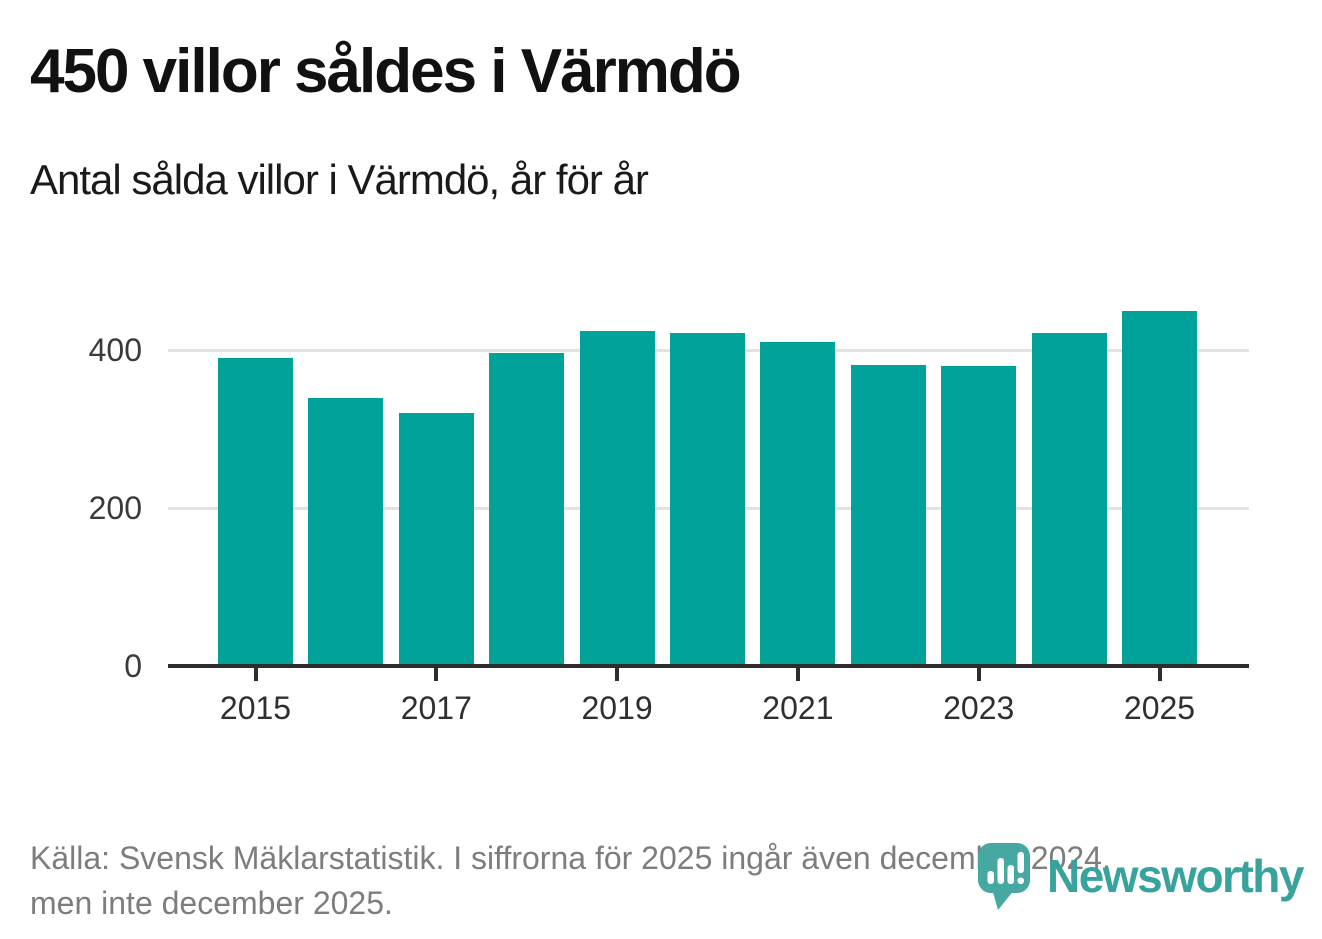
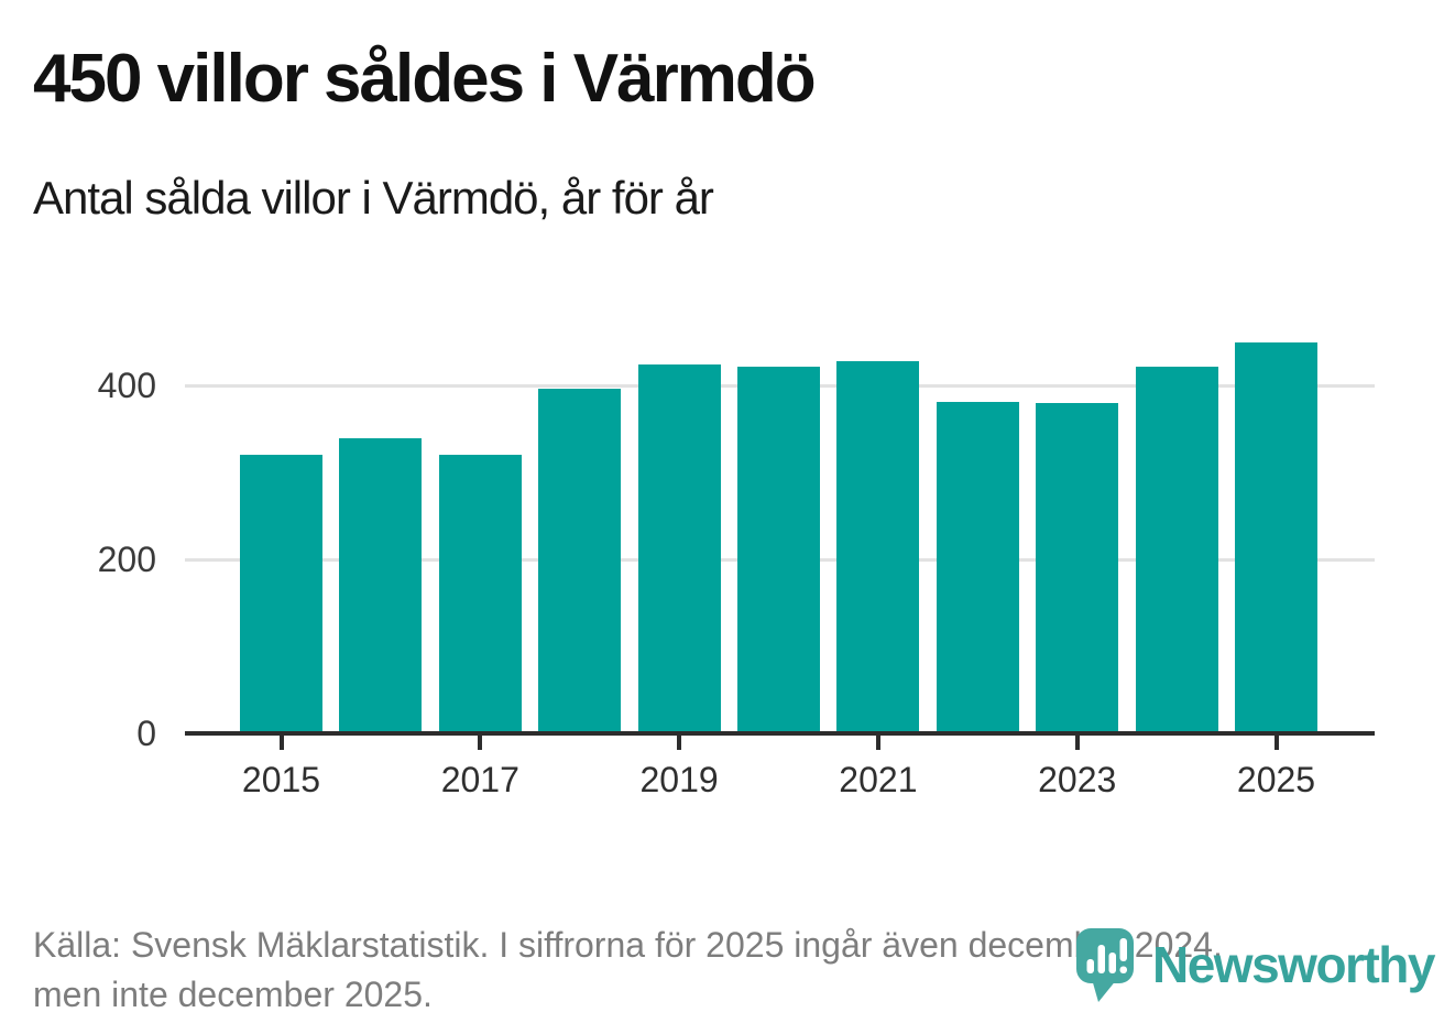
2015: 390 -> 320
2021: 410 -> 430
